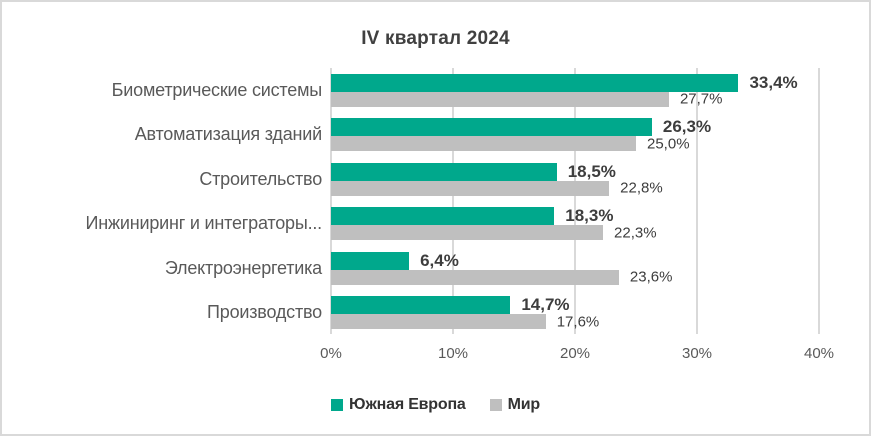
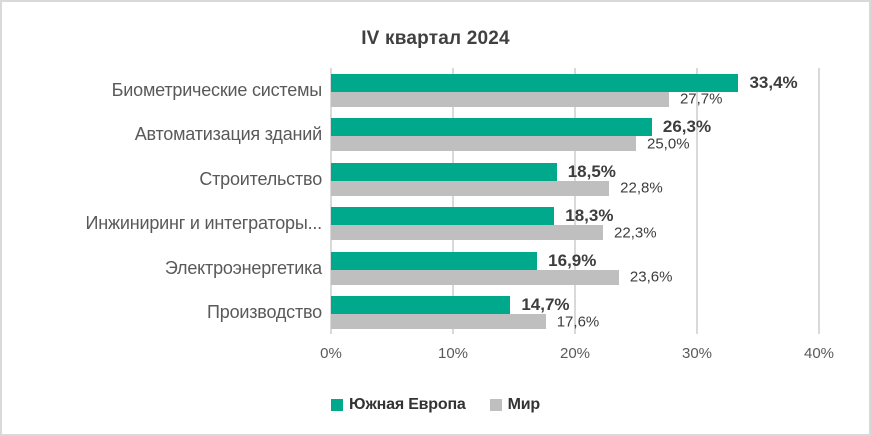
Южная Европа/Электроэнергетика: 6,4% -> 16,9%
